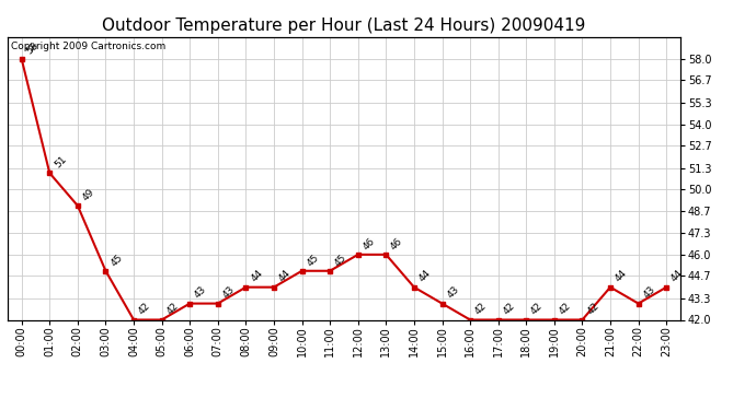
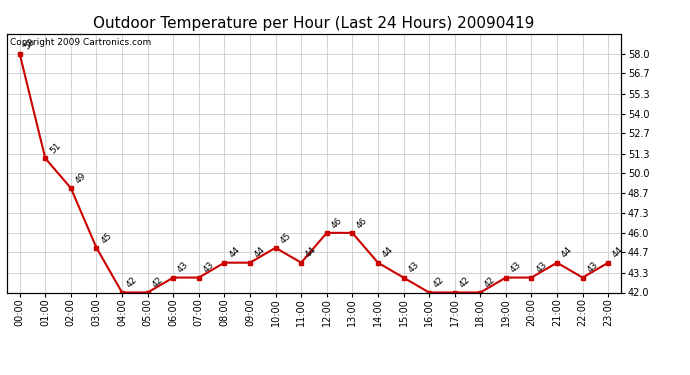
11:00: 45 -> 44
19:00: 42 -> 43
20:00: 42 -> 43
